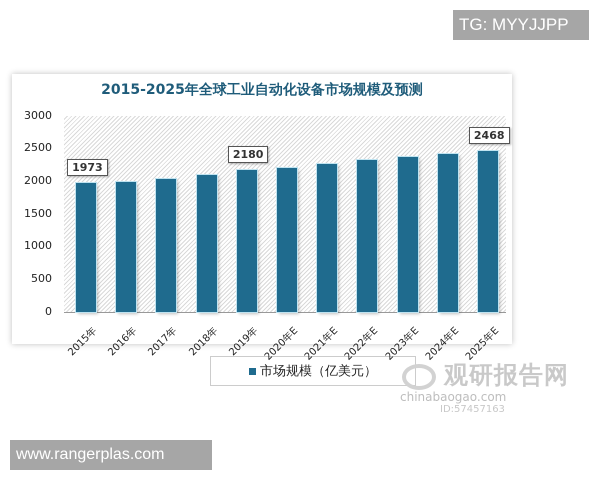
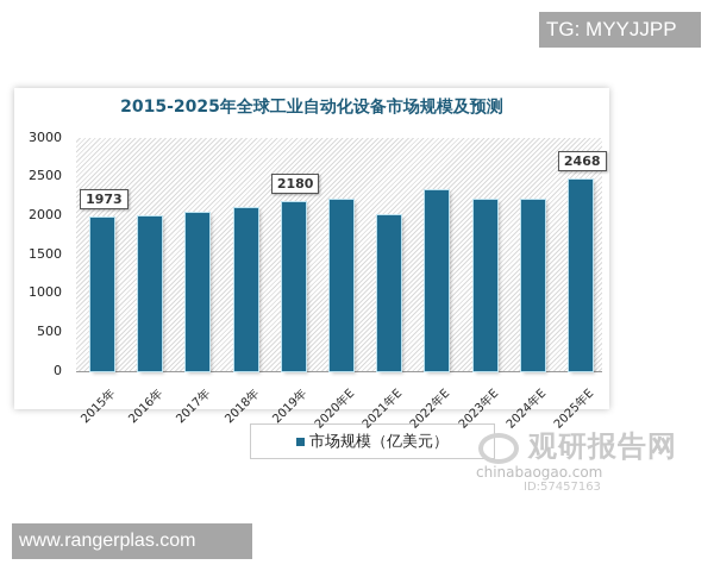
2021年E: 2300 -> 2000
2023年E: 2400 -> 2200
2024年E: 2400 -> 2200
